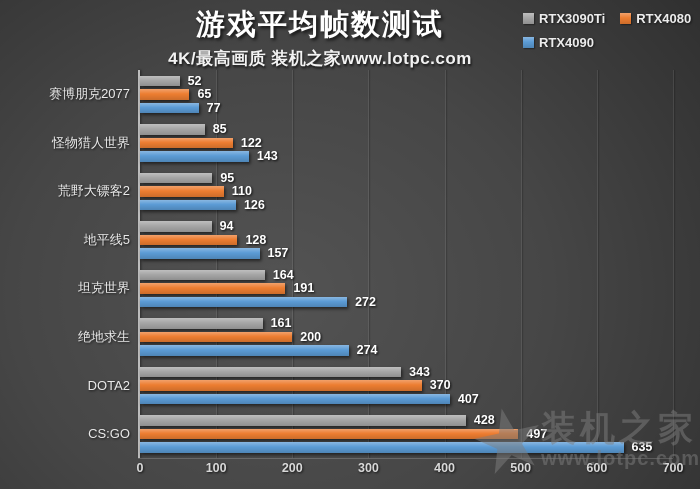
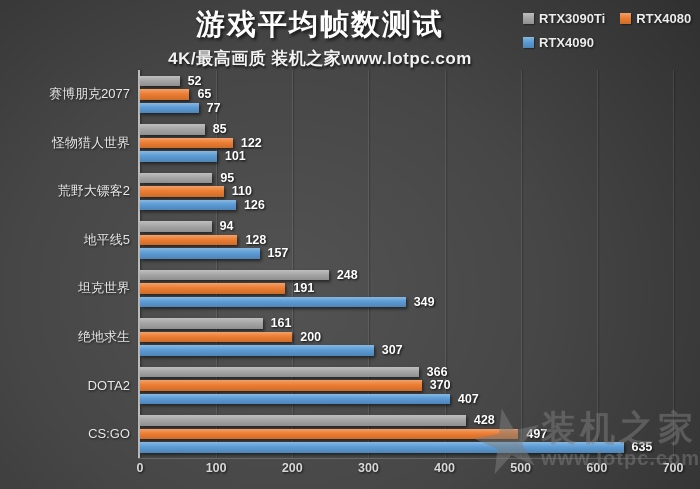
RTX4090/怪物猎人世界: 143 -> 101
RTX3090Ti/坦克世界: 164 -> 248
RTX4090/坦克世界: 272 -> 349
RTX4090/绝地求生: 274 -> 307
RTX3090Ti/DOTA2: 343 -> 366
